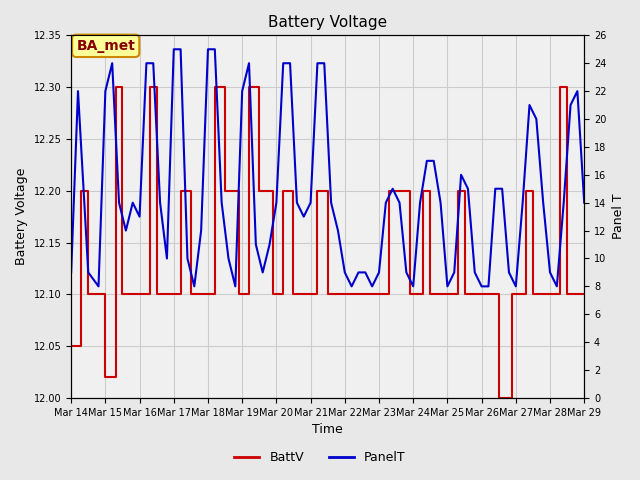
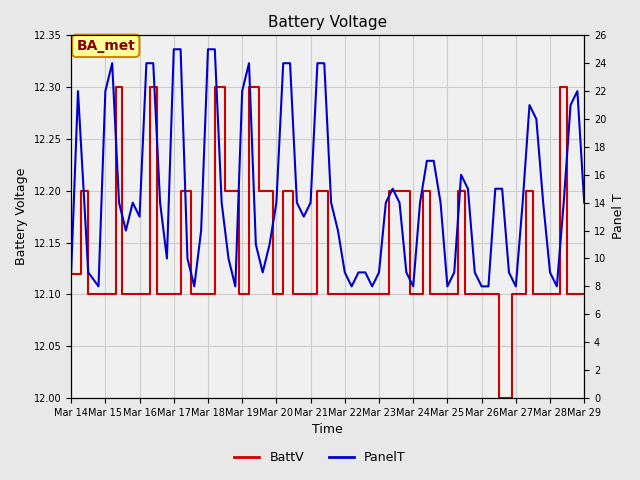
BattV/Mar 14: 12.05 -> 12.12
BattV/Mar 15: 12.02 -> 12.10
